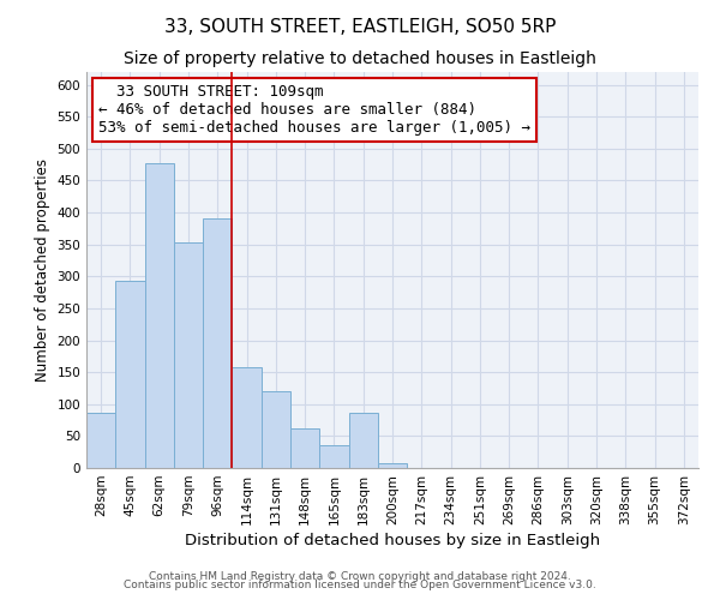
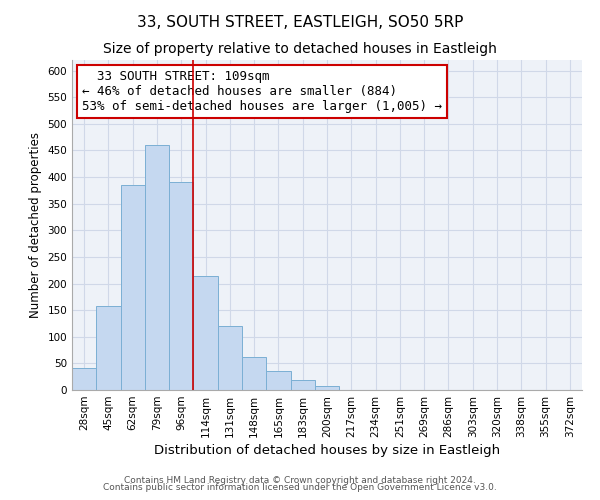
28sqm: 86 -> 42
45sqm: 294 -> 157
62sqm: 478 -> 385
79sqm: 354 -> 460
114sqm: 158 -> 215
183sqm: 86 -> 18
